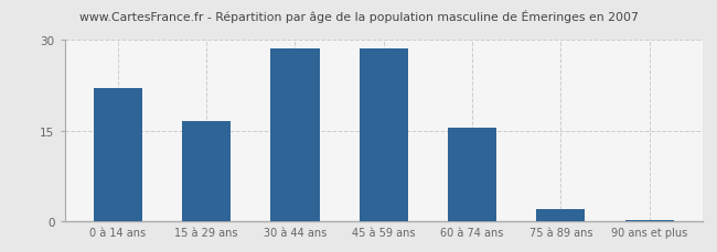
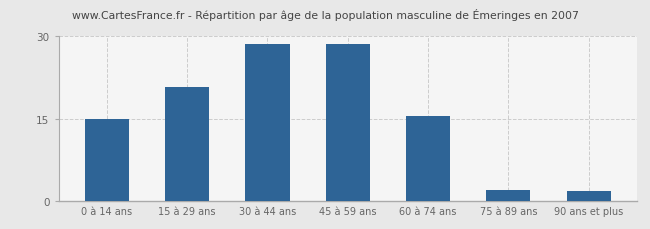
0 à 14 ans: 22.0 -> 15.0
15 à 29 ans: 16.5 -> 20.8
90 ans et plus: 0.3 -> 1.8
